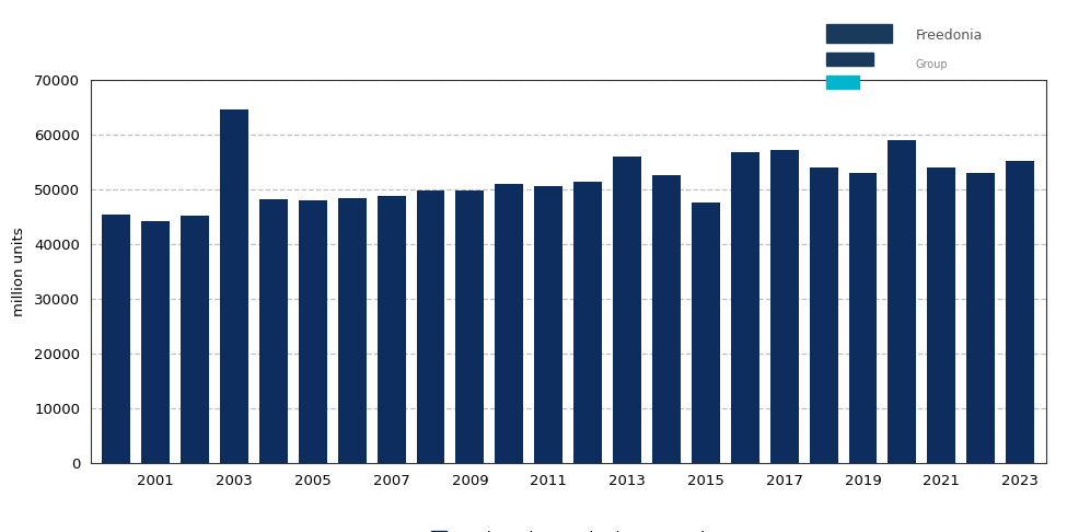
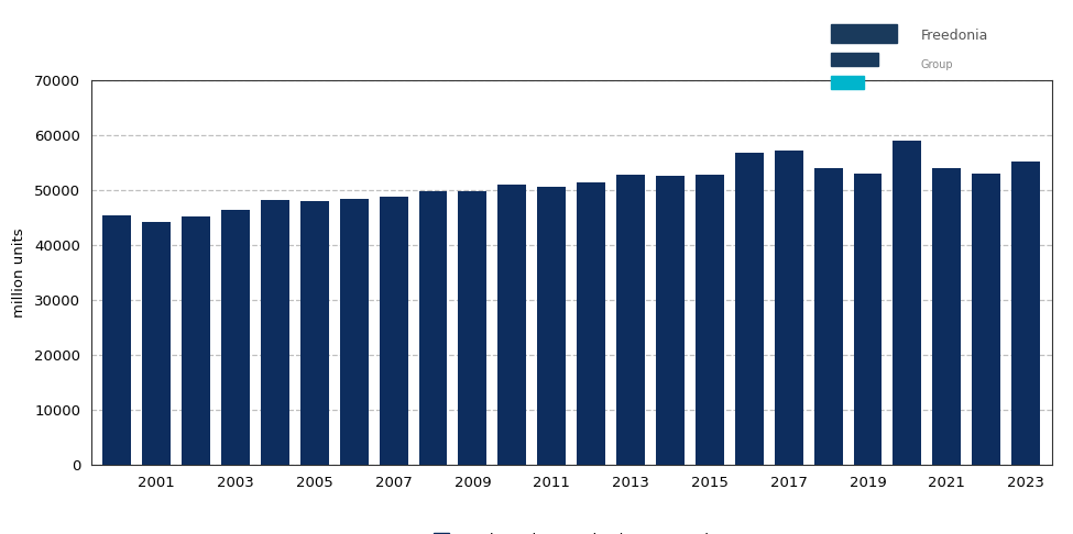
2003: 64500 -> 46300
2013: 56000 -> 52700
2015: 47500 -> 52700
